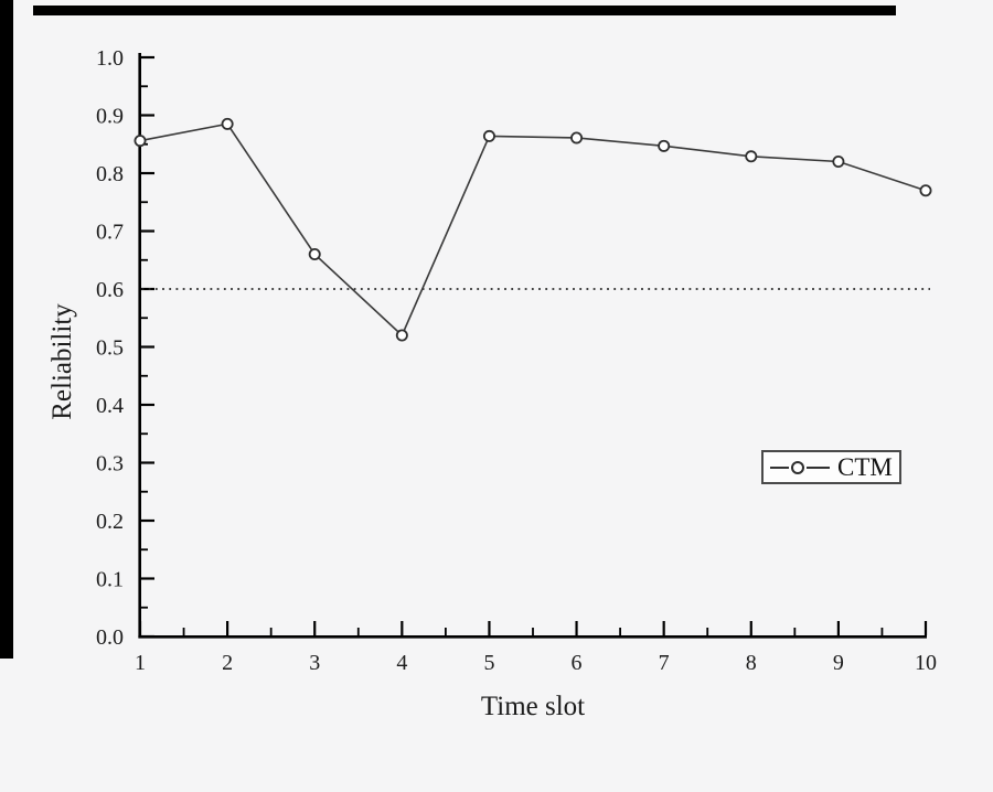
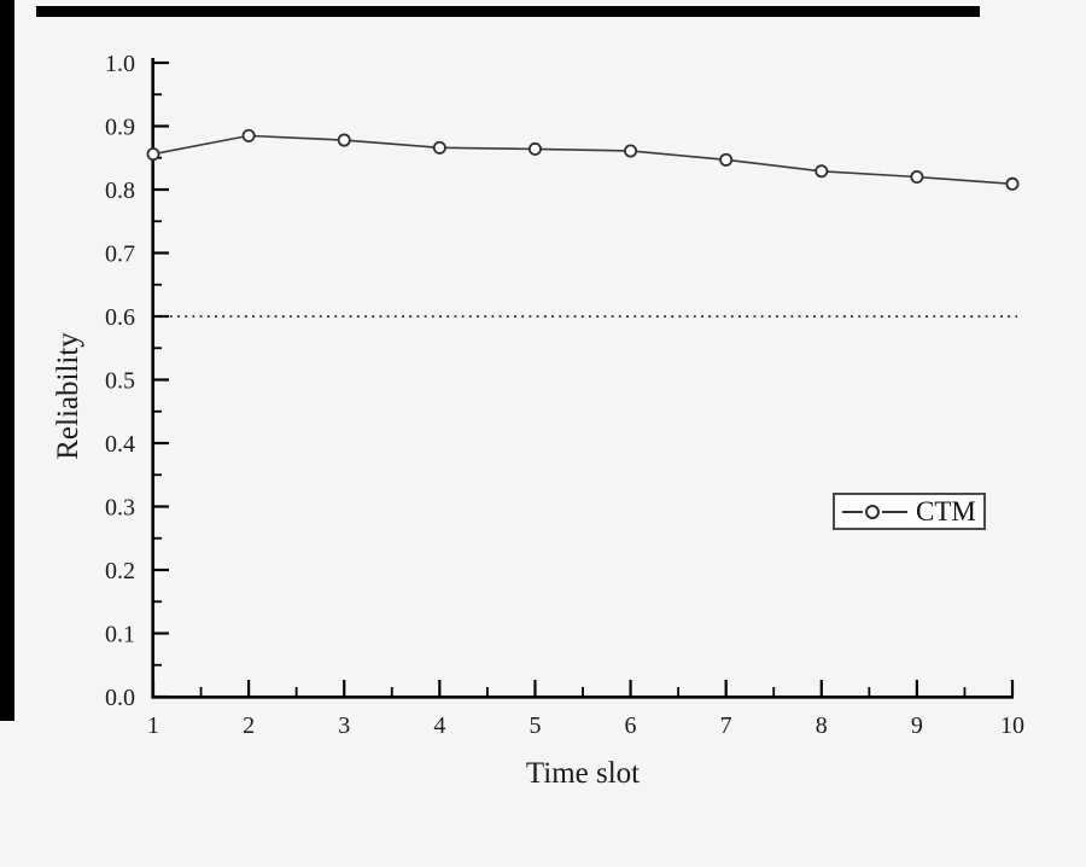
3: 0.66 -> 0.88
4: 0.52 -> 0.87
10: 0.77 -> 0.81
